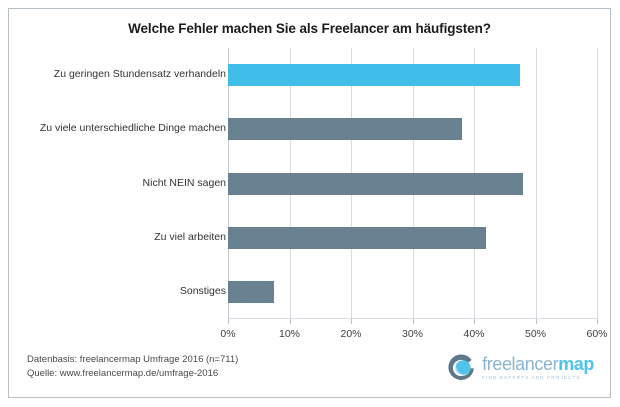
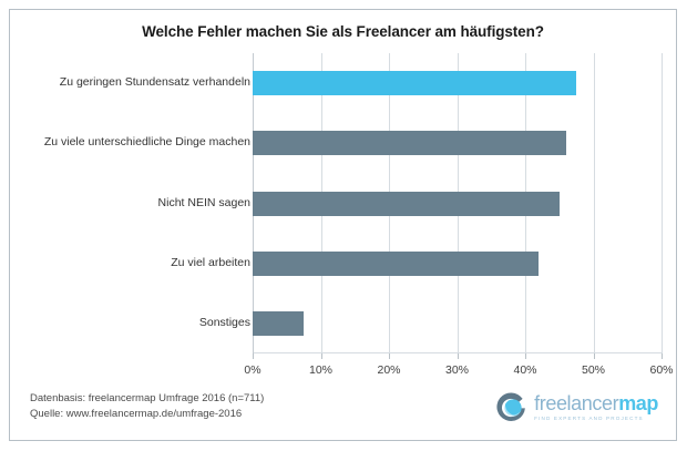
Zu viele unterschiedliche Dinge machen: 38% -> 46%
Nicht NEIN sagen: 48% -> 45%
